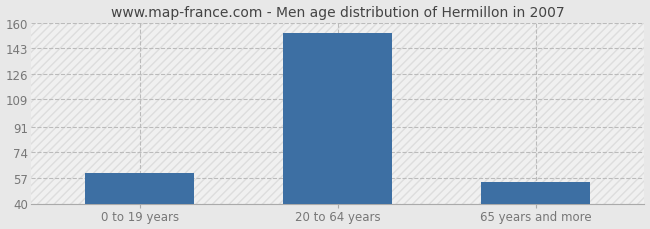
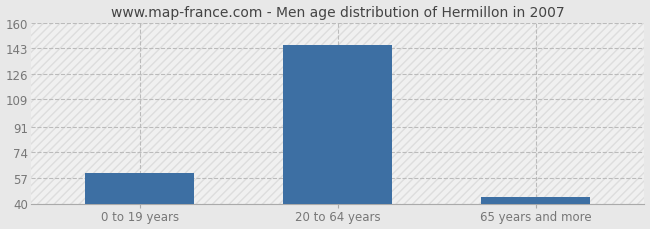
20 to 64 years: 153 -> 145
65 years and more: 54 -> 44
